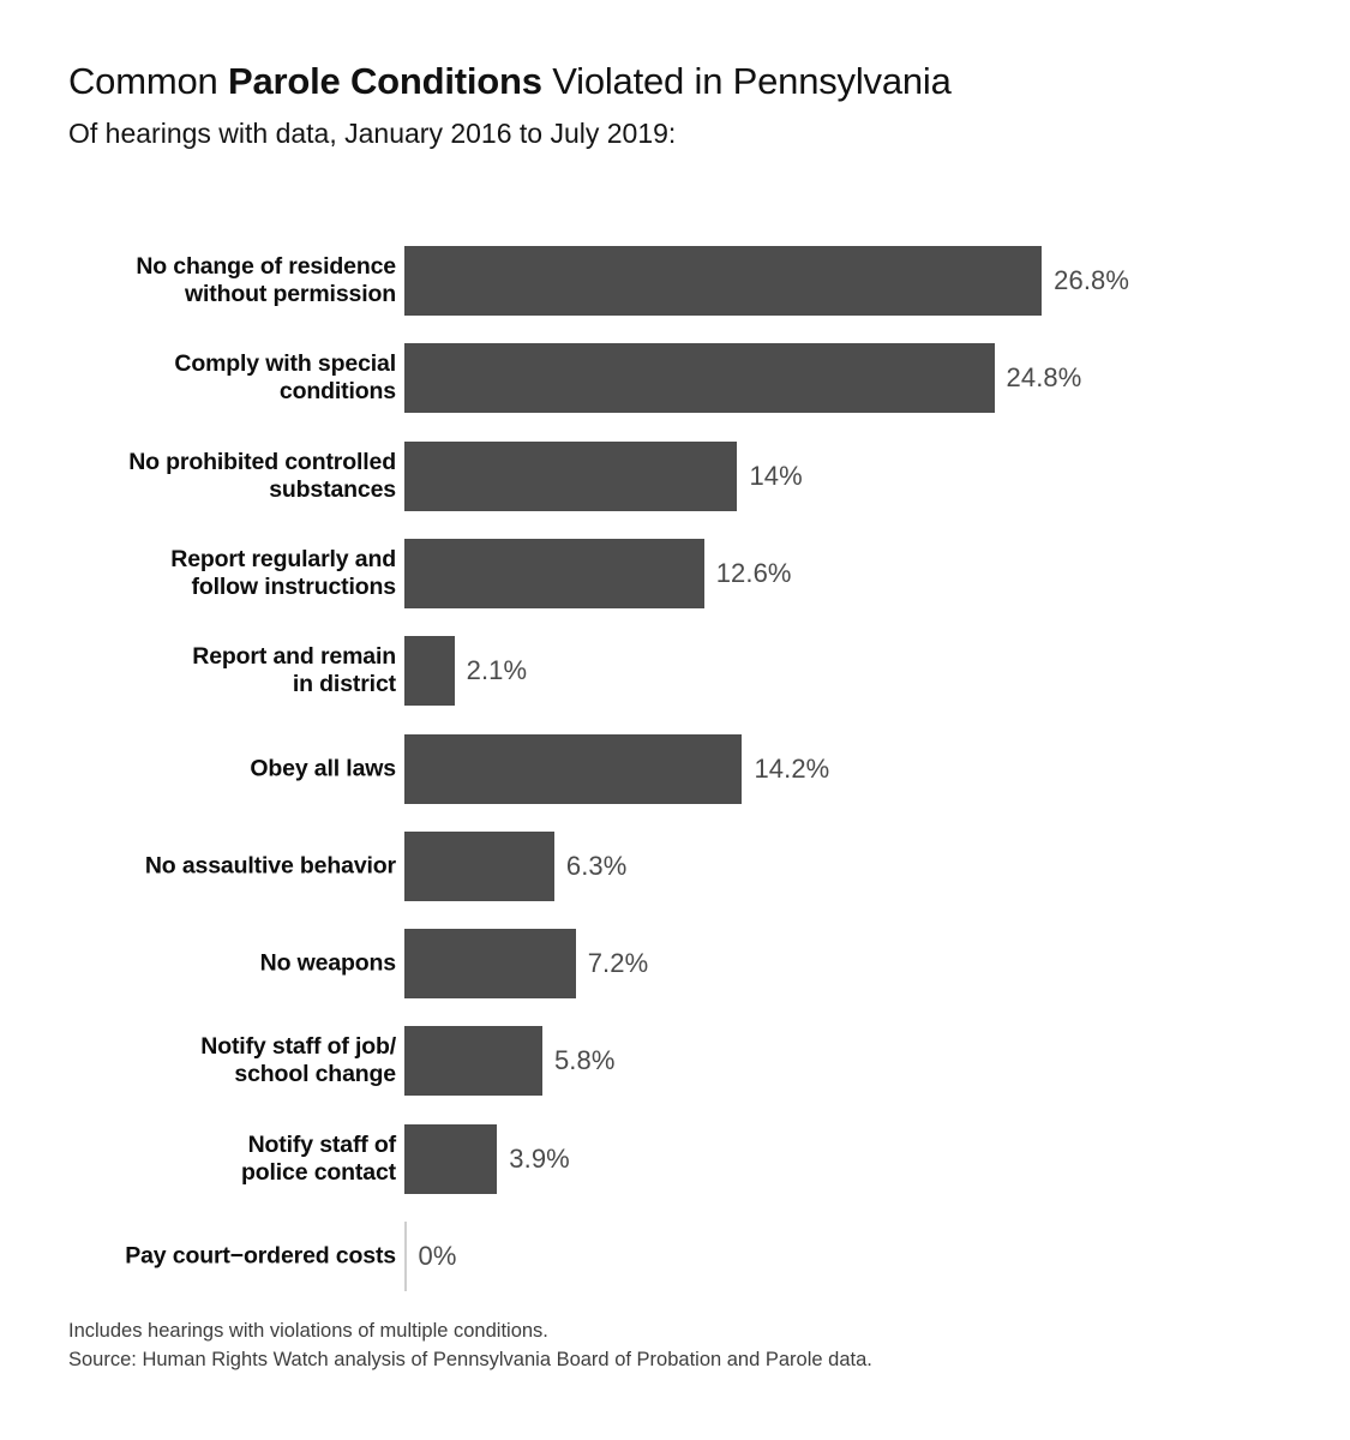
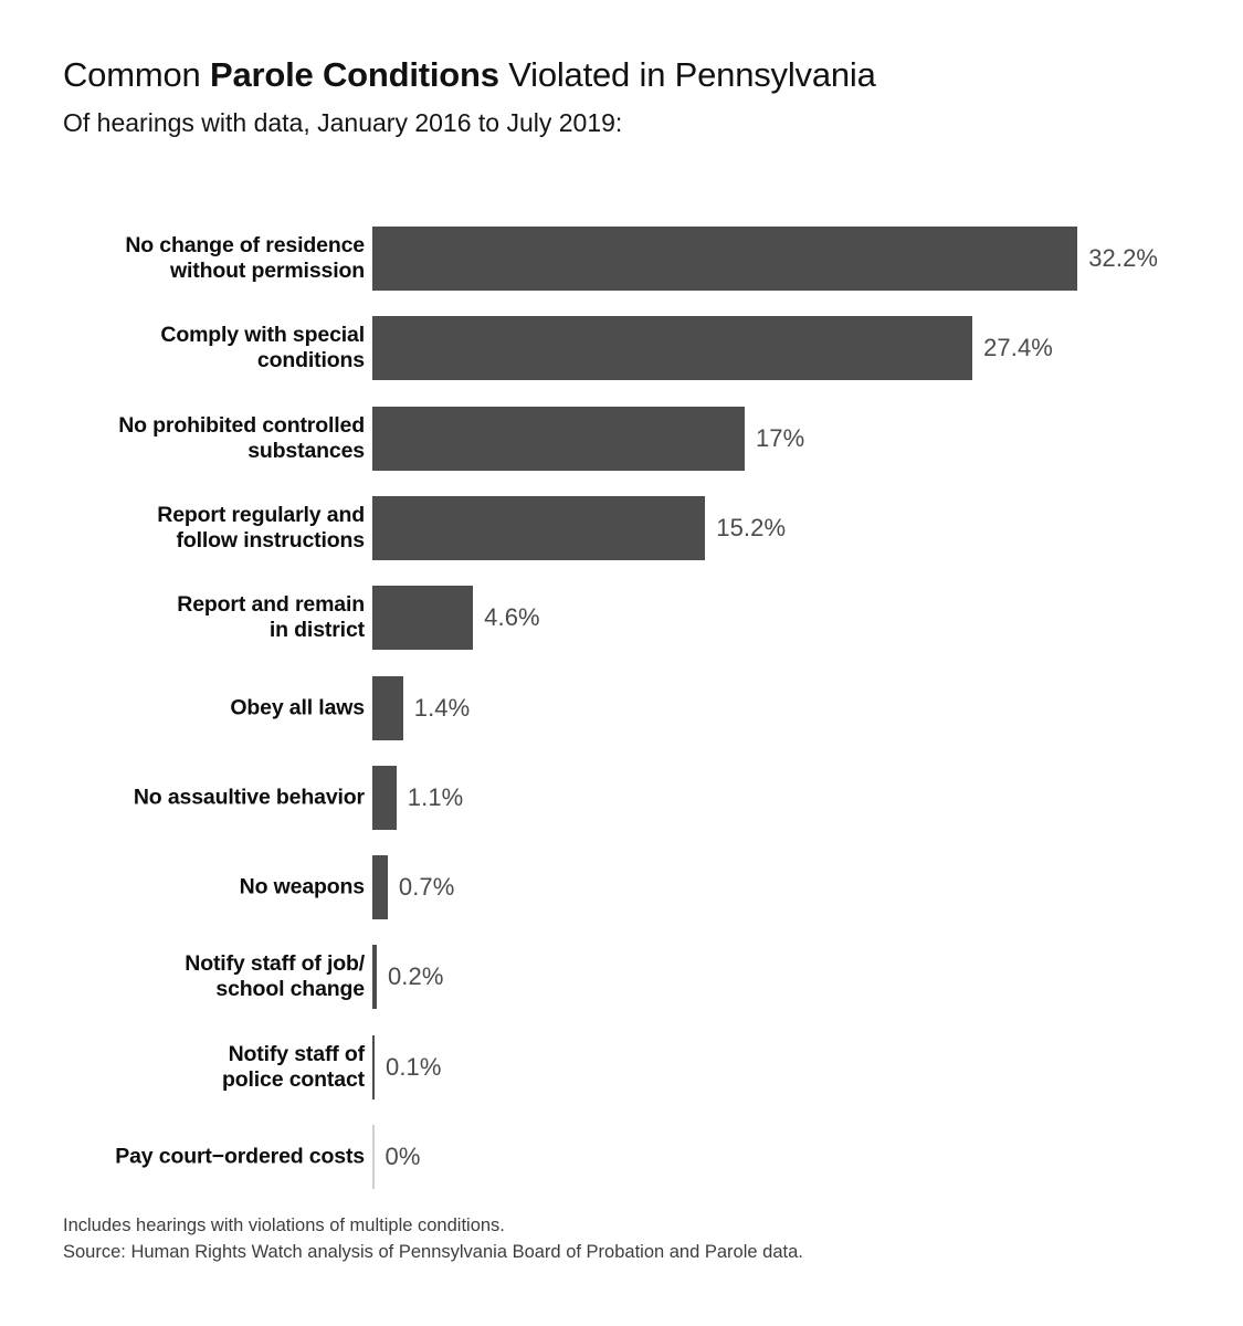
No change of residence without permission: 26.8% -> 32.2%
Comply with special conditions: 24.8% -> 27.4%
No prohibited controlled substances: 14% -> 17%
Report regularly and follow instructions: 12.6% -> 15.2%
Report and remain in district: 2.1% -> 4.6%
Obey all laws: 14.2% -> 1.4%
No assaultive behavior: 6.3% -> 1.1%
No weapons: 7.2% -> 0.7%
Notify staff of job/ school change: 5.8% -> 0.2%
Notify staff of police contact: 3.9% -> 0.1%
